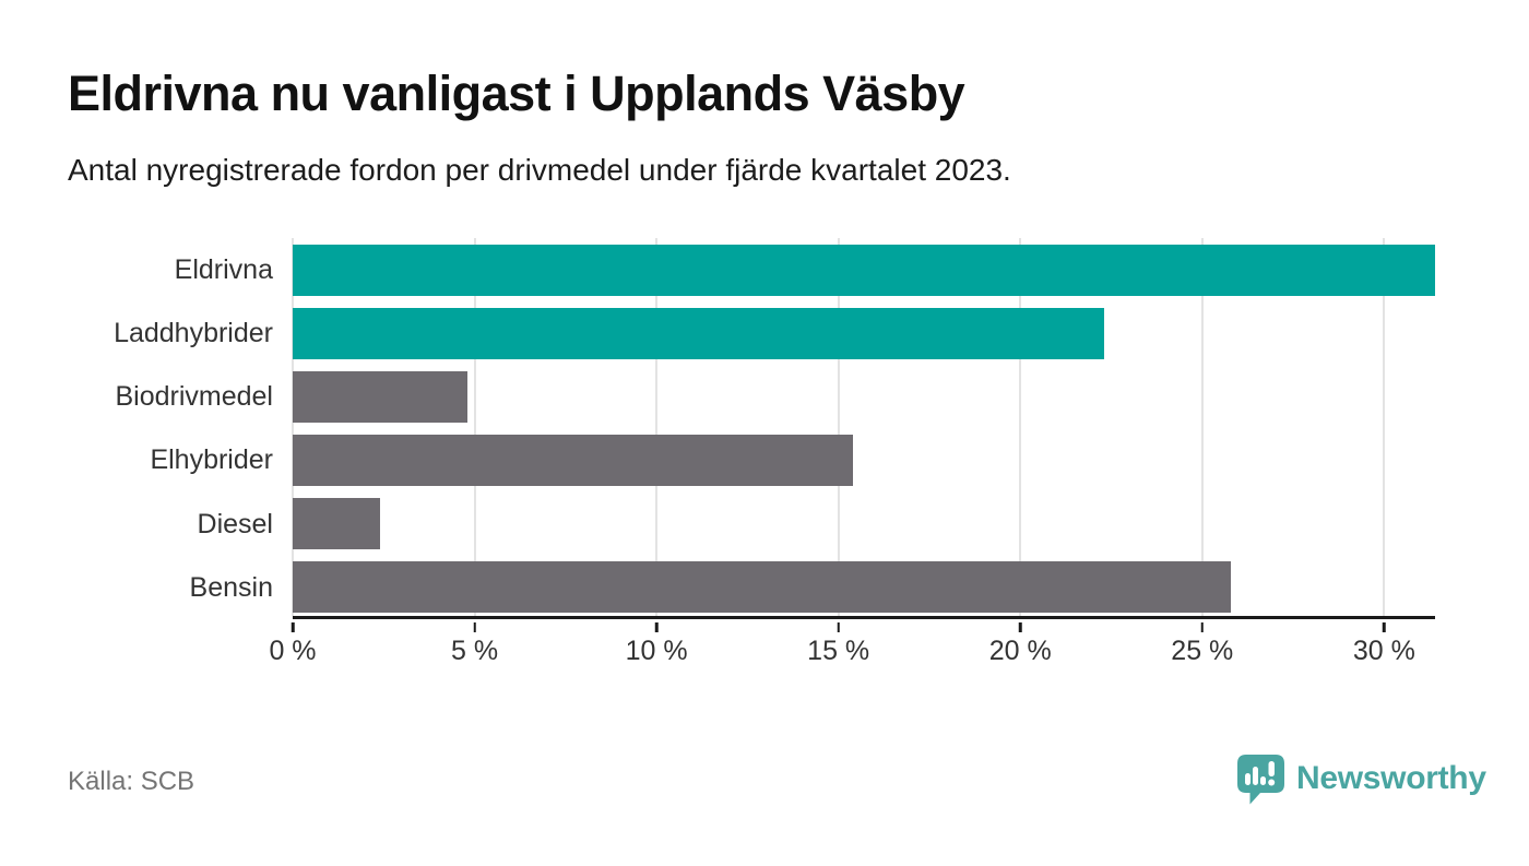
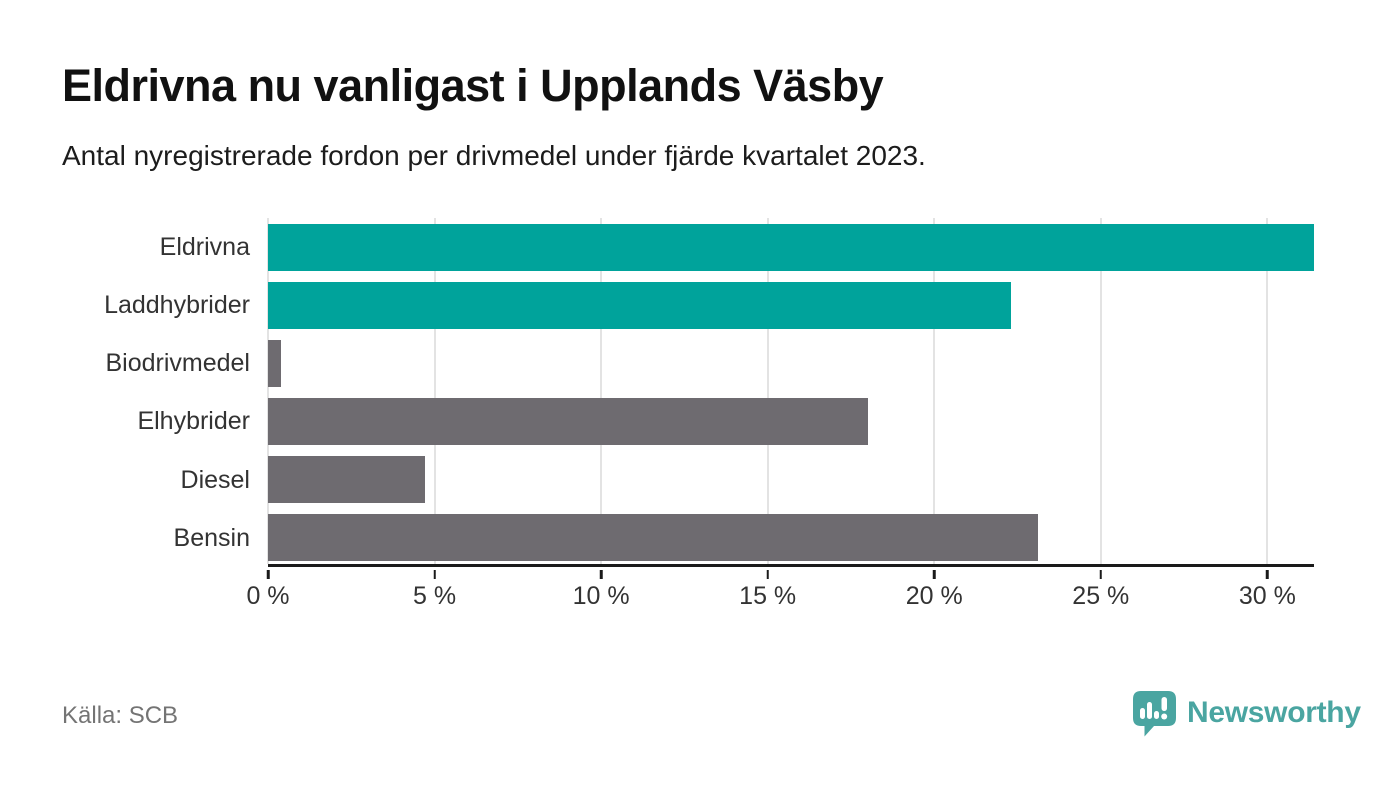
Biodrivmedel: 4.8% -> 0.4%
Elhybrider: 15.4% -> 18.0%
Diesel: 2.4% -> 4.7%
Bensin: 25.8% -> 23.1%
